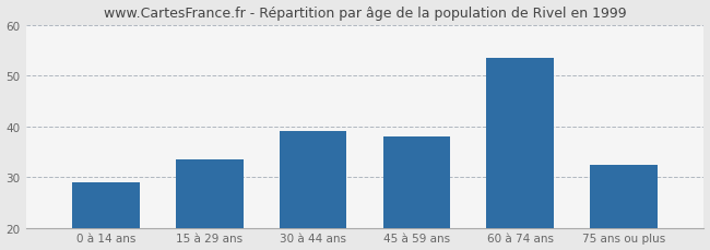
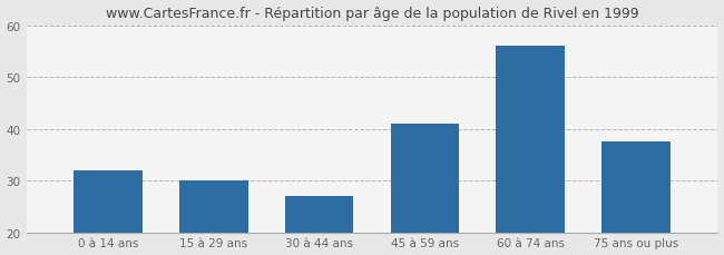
0 à 14 ans: 29.0 -> 32.0
15 à 29 ans: 33.5 -> 30.0
30 à 44 ans: 39.0 -> 27.0
45 à 59 ans: 38.0 -> 41.0
60 à 74 ans: 53.5 -> 56.0
75 ans ou plus: 32.5 -> 37.5
